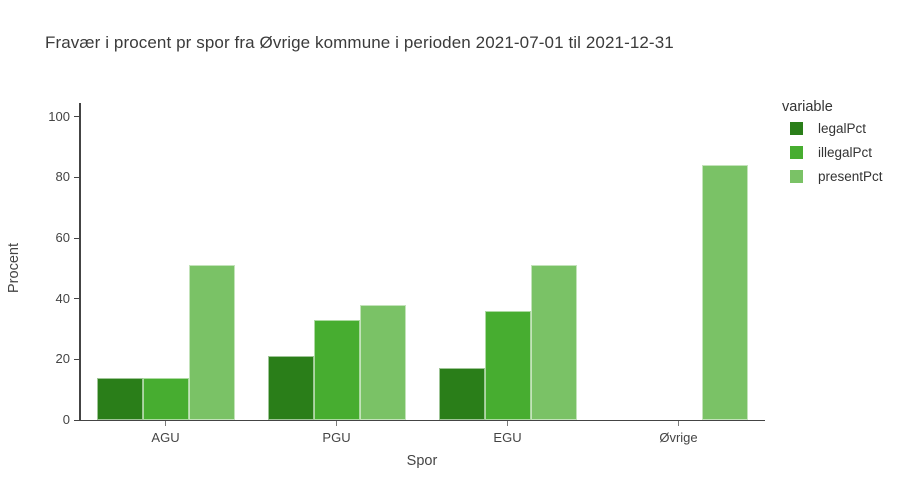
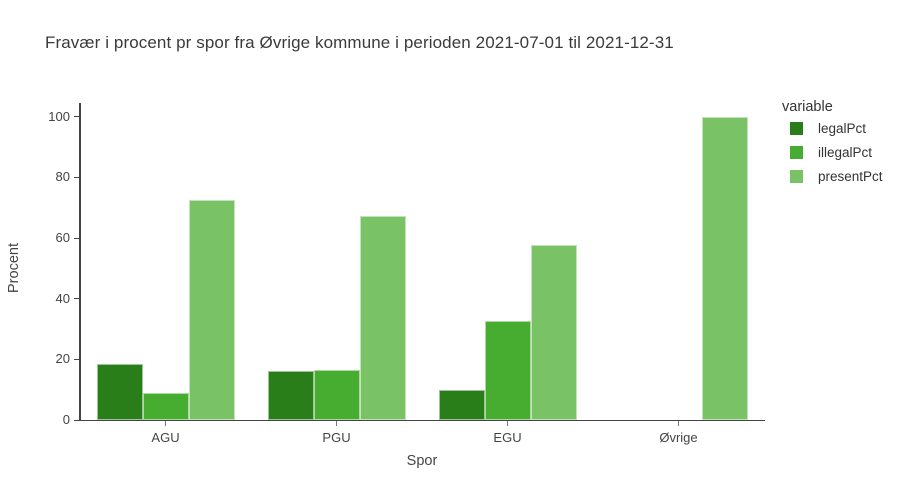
legalPct/AGU: 14 -> 19
illegalPct/AGU: 14 -> 9
presentPct/AGU: 51 -> 73
legalPct/PGU: 21 -> 16
illegalPct/PGU: 33 -> 16
presentPct/PGU: 38 -> 67
legalPct/EGU: 17 -> 10
illegalPct/EGU: 36 -> 33
presentPct/EGU: 51 -> 58
presentPct/Øvrige: 84 -> 100
